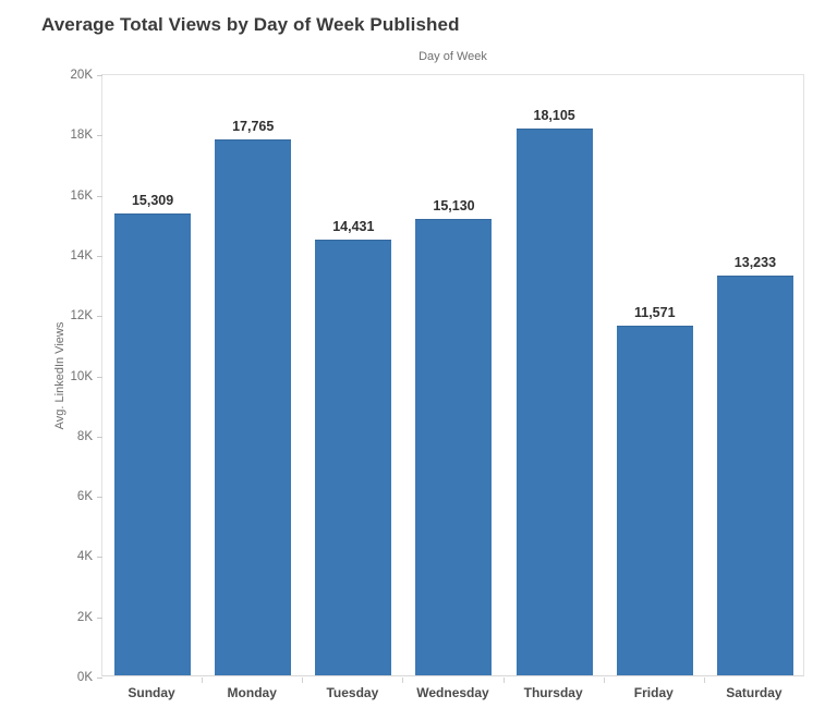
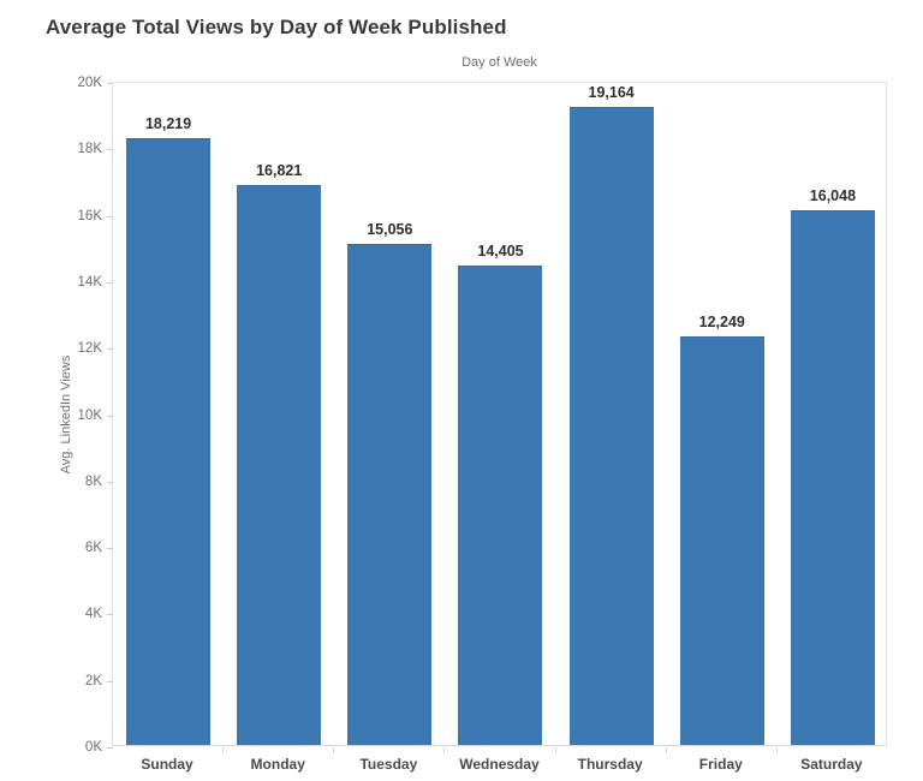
Sunday: 15,309 -> 18,219
Monday: 17,765 -> 16,821
Tuesday: 14,431 -> 15,056
Wednesday: 15,130 -> 14,405
Thursday: 18,105 -> 19,164
Friday: 11,571 -> 12,249
Saturday: 13,233 -> 16,048
